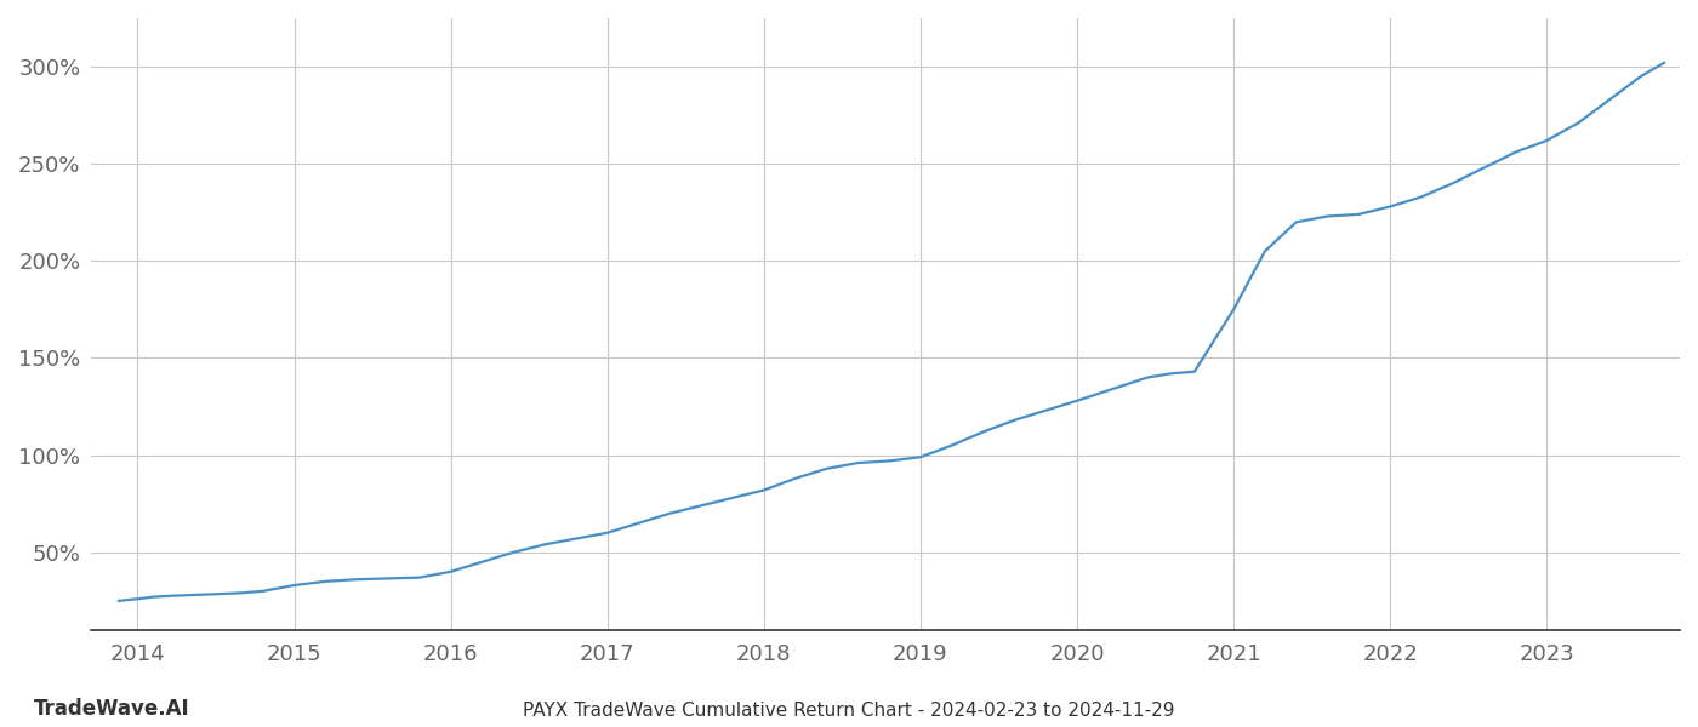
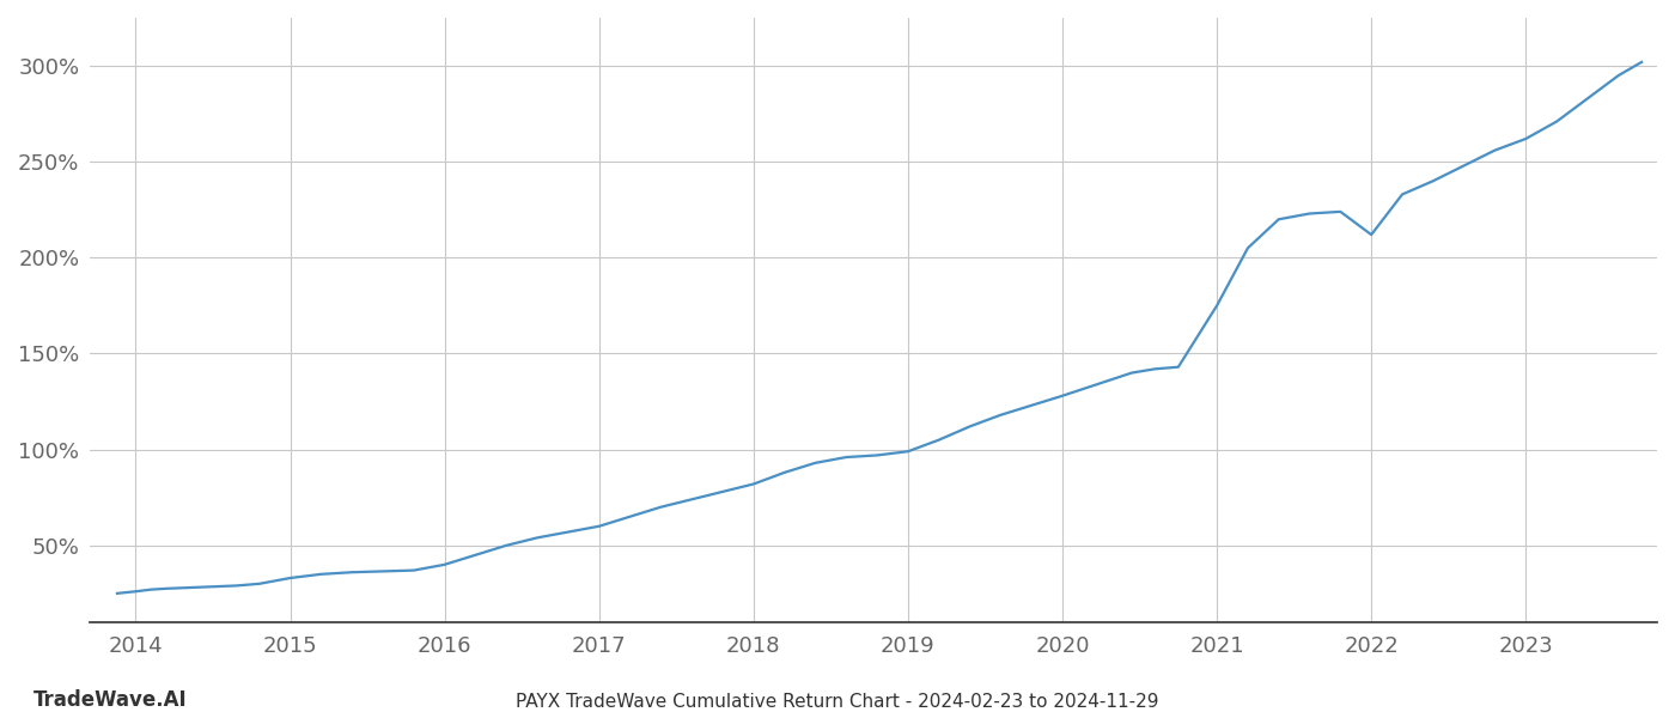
2022: 228% -> 212%
